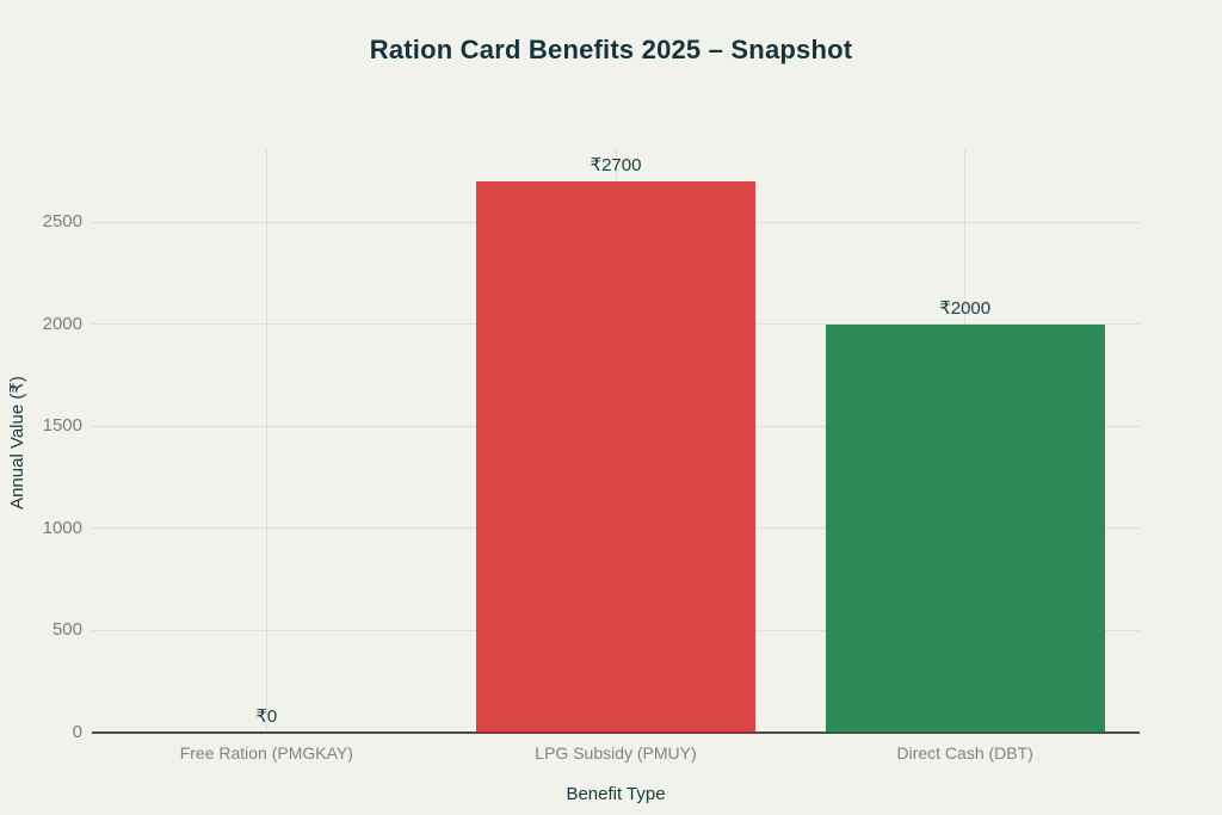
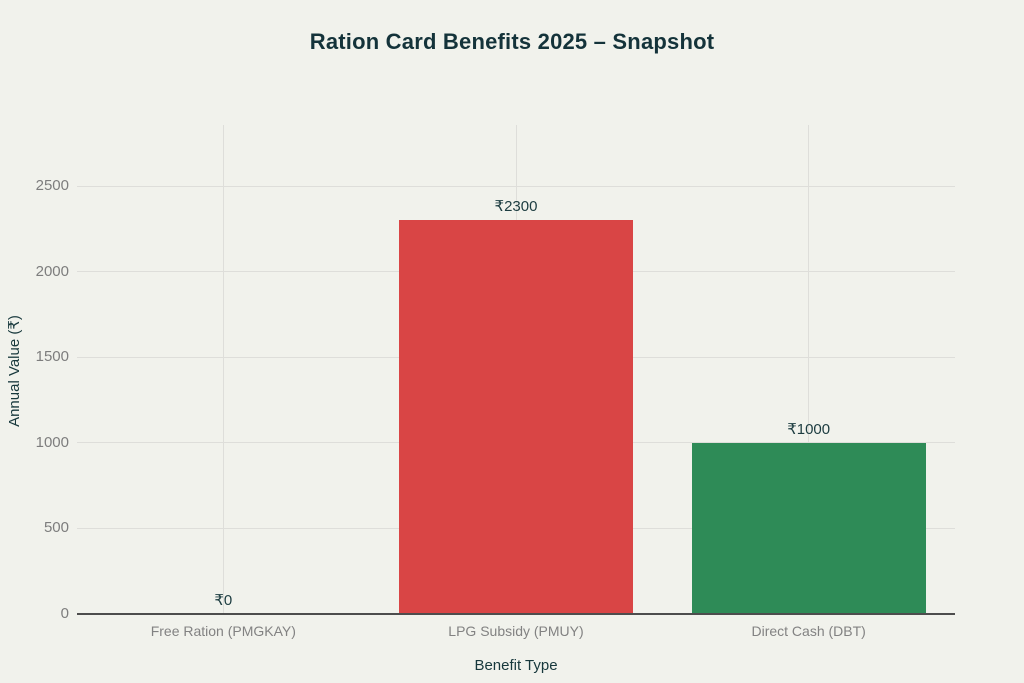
LPG Subsidy (PMUY): 2700 -> 2300
Direct Cash (DBT): 2000 -> 1000
